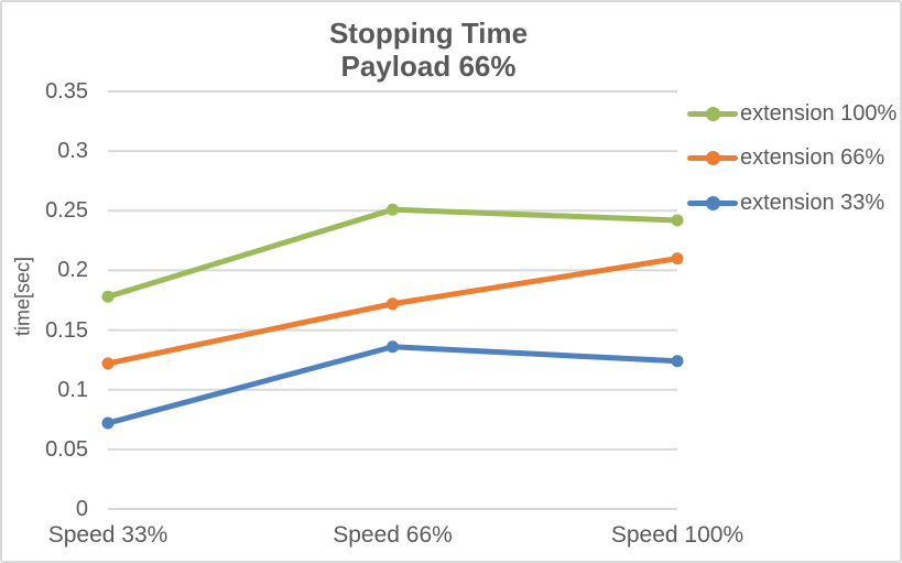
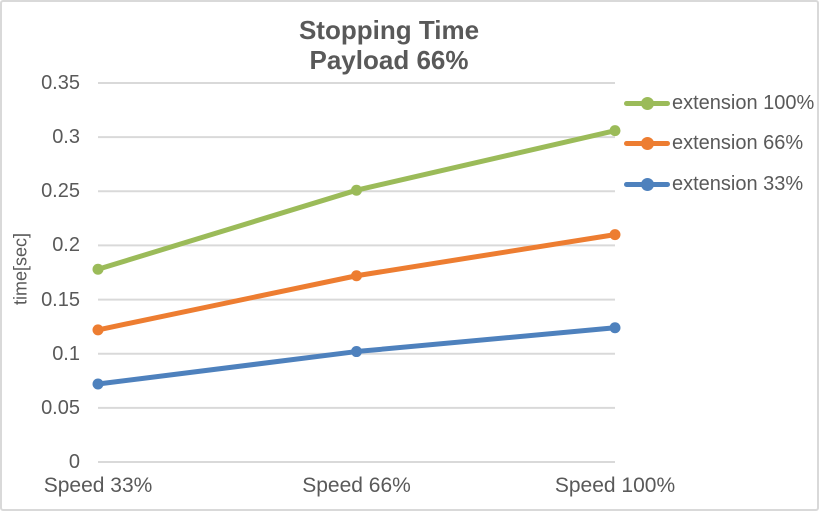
extension 33%/Speed 66%: 0.136 -> 0.102
extension 100%/Speed 100%: 0.242 -> 0.306
